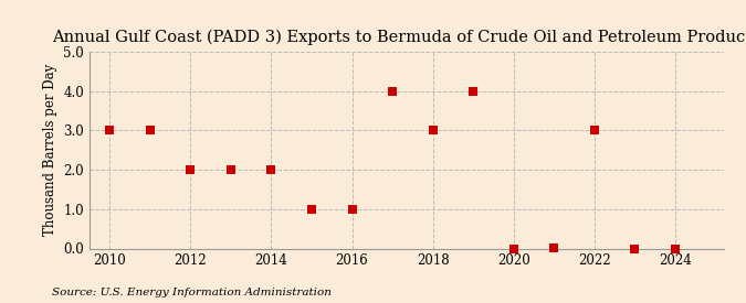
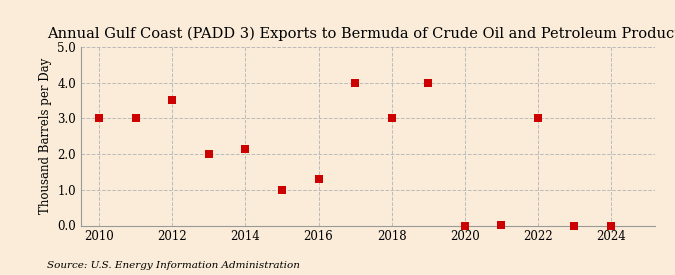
2012: 2.00 -> 3.50
2014: 2.00 -> 2.15
2016: 1.00 -> 1.30
